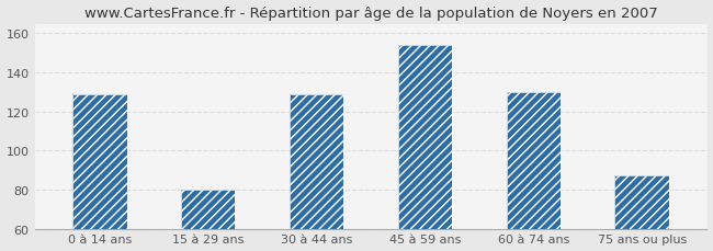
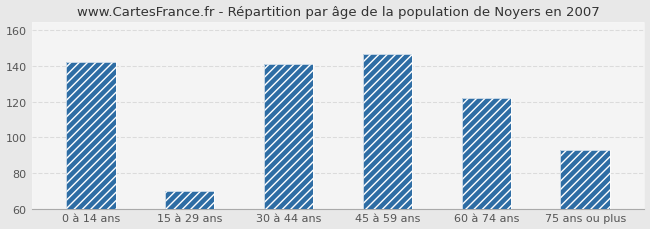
0 à 14 ans: 129 -> 142
15 à 29 ans: 80 -> 70
30 à 44 ans: 129 -> 141
45 à 59 ans: 154 -> 147
60 à 74 ans: 130 -> 122
75 ans ou plus: 87 -> 93
